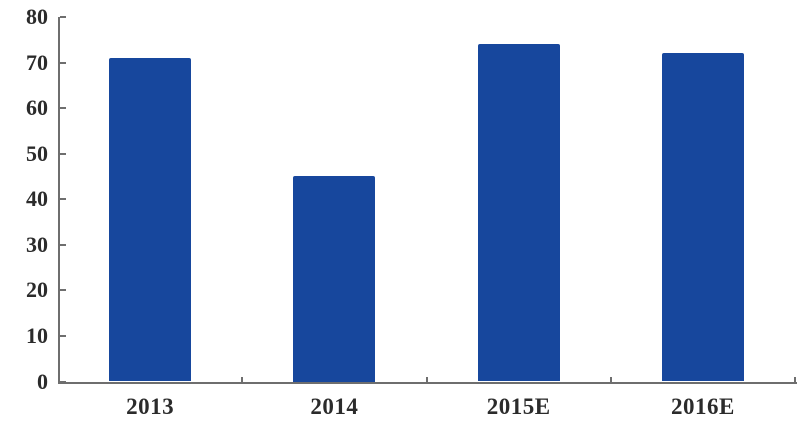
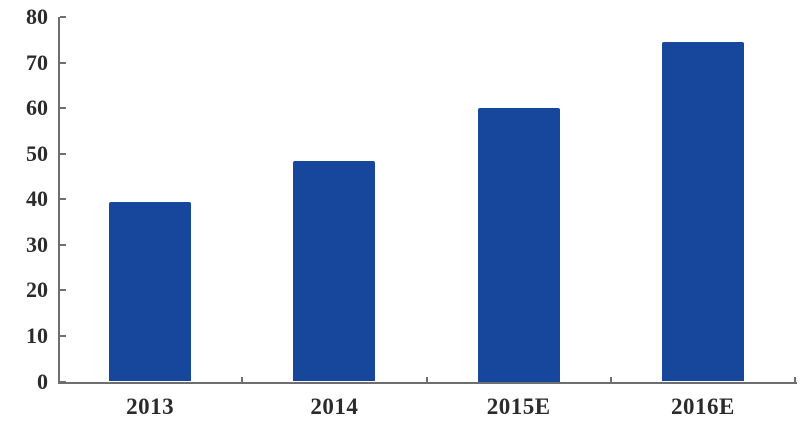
2013: 71 -> 39
2014: 45 -> 48
2015E: 74 -> 60
2016E: 72 -> 74
